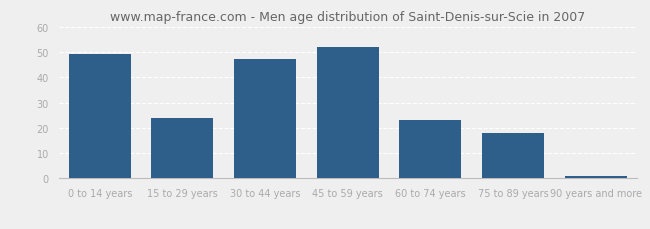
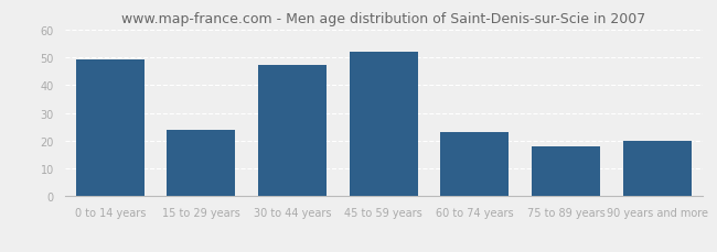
90 years and more: 1 -> 20
